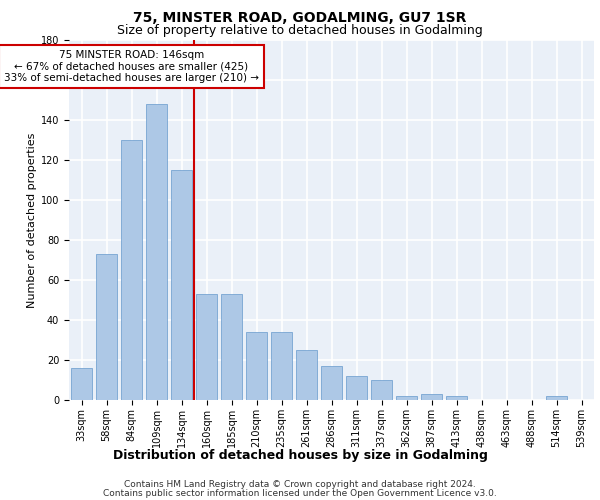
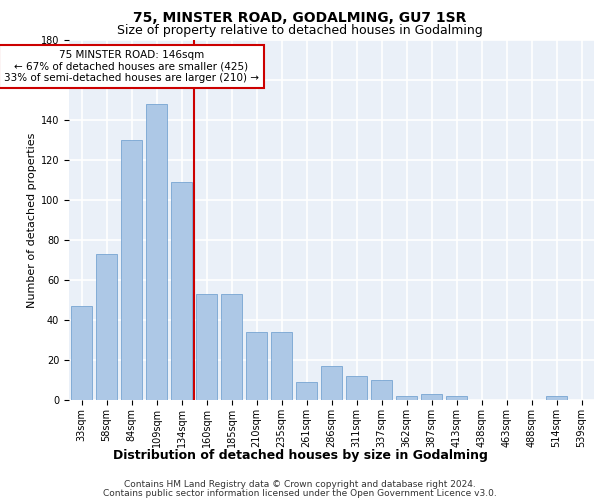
33sqm: 16 -> 47
134sqm: 115 -> 109
261sqm: 25 -> 9
